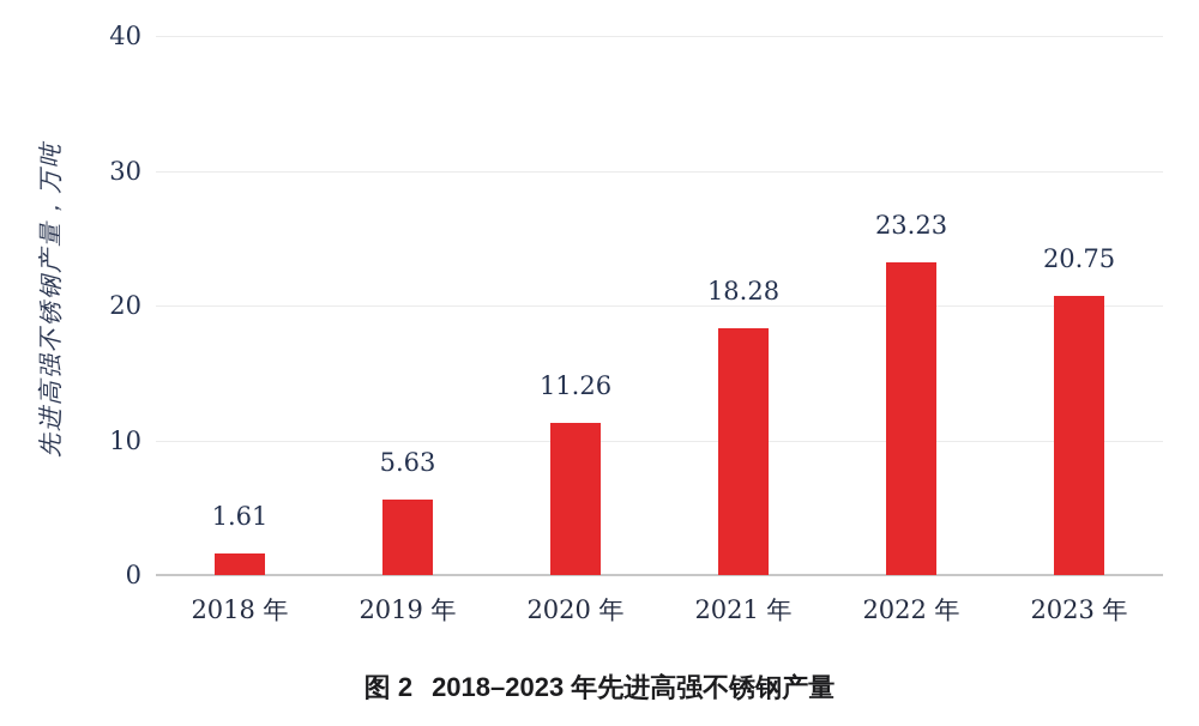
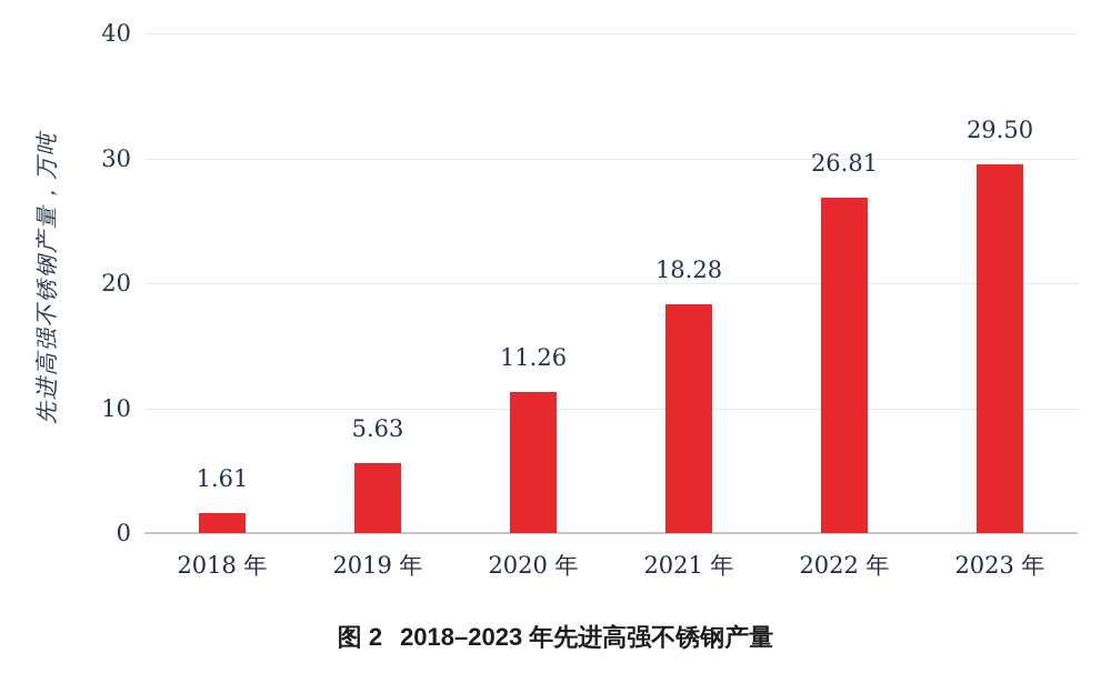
2022 年: 23.23 -> 26.81
2023 年: 20.75 -> 29.50
